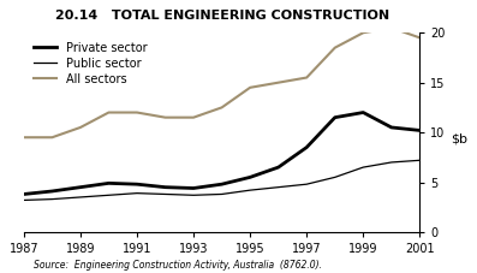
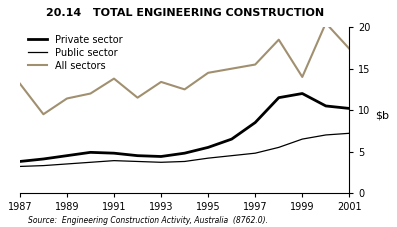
All sectors/1987: 9.5 -> 13.2
All sectors/1989: 10.5 -> 11.4
All sectors/1991: 12.0 -> 13.8
All sectors/1993: 11.5 -> 13.4
All sectors/1999: 20.0 -> 14.0
All sectors/2001: 19.5 -> 17.4
